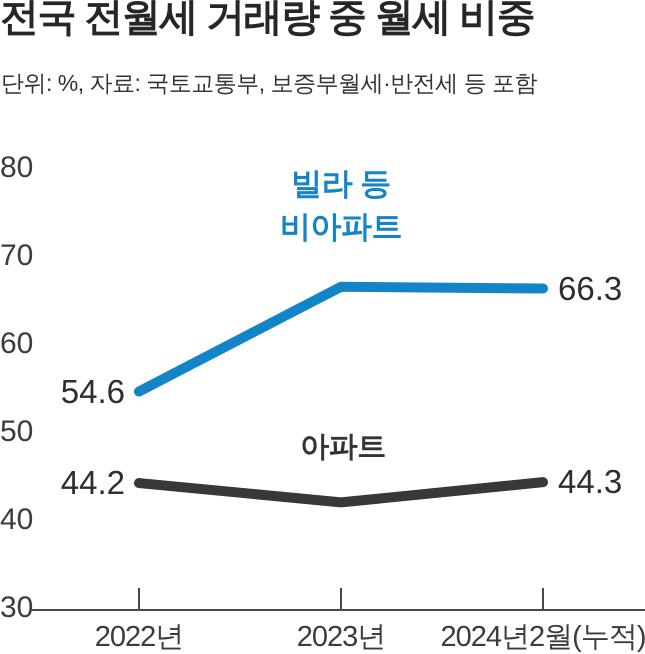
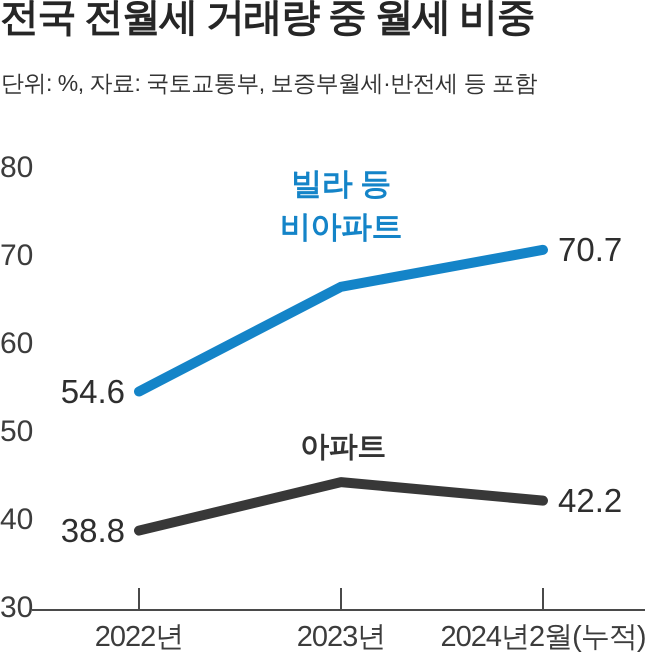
아파트/2022년: 44.2 -> 38.8
아파트/2023년: 42 -> 44
빌라 등 비아파트/2024년2월(누적): 66.3 -> 70.7
아파트/2024년2월(누적): 44.3 -> 42.2
